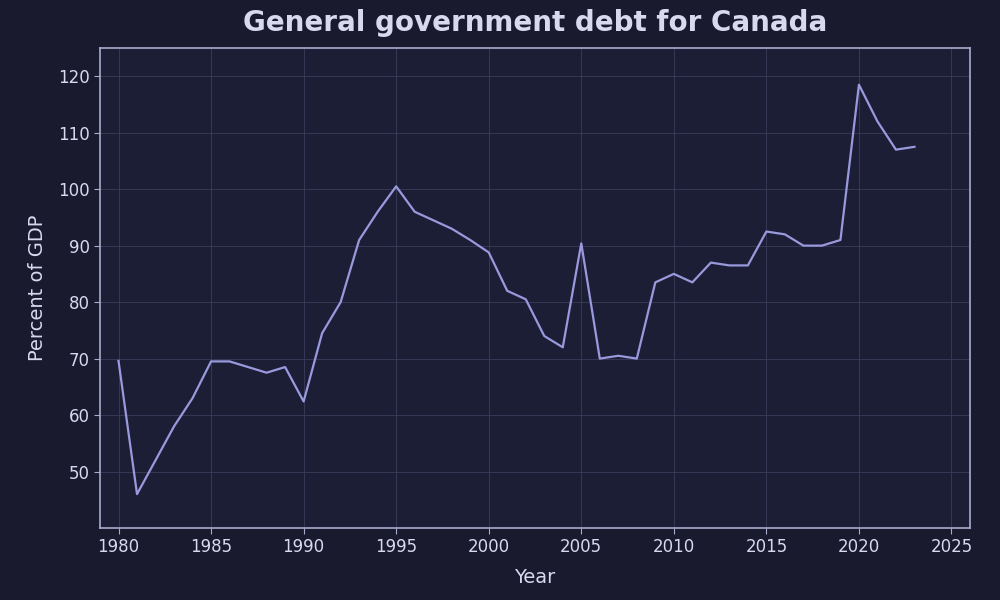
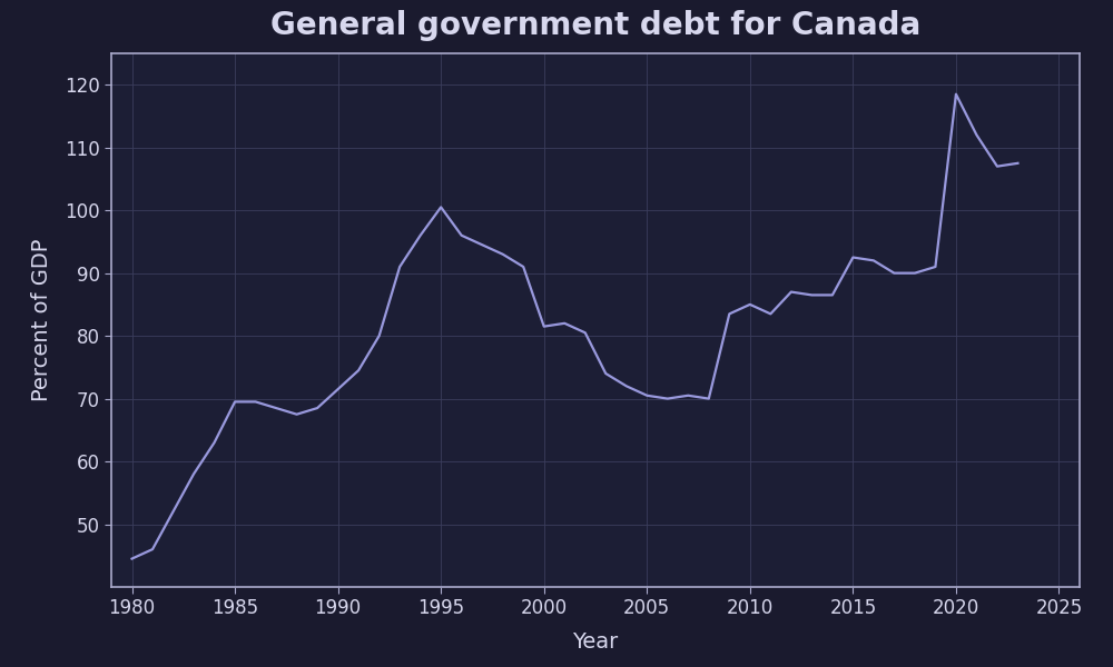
1980: 69.6 -> 44.5
1990: 62.4 -> 71.5
2000: 88.8 -> 81.5
2005: 90.4 -> 70.5
